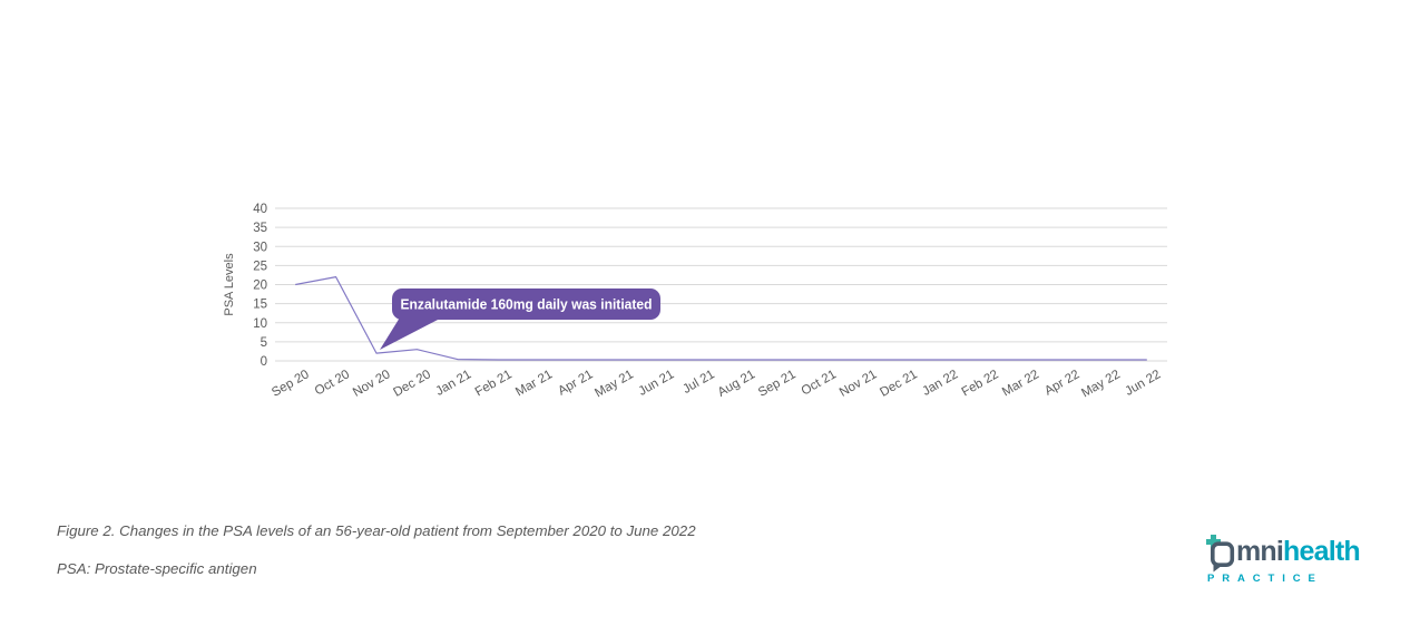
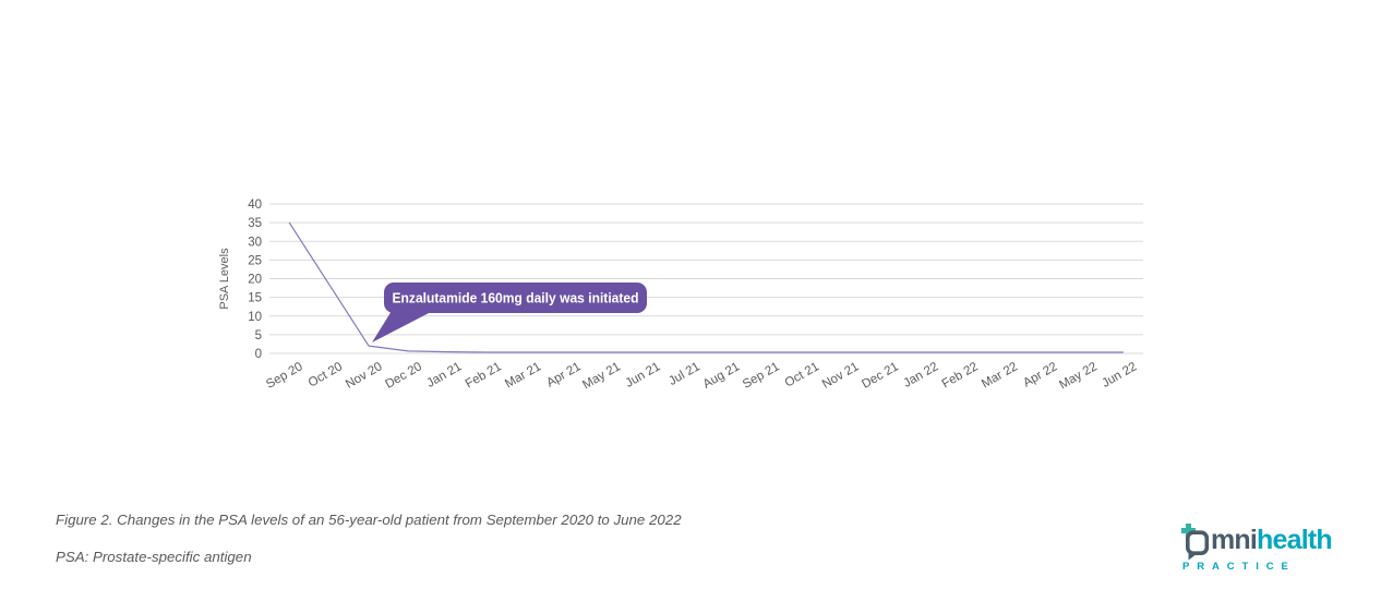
Sep 20: 20 -> 35
Oct 20: 22 -> 18
Dec 20: 3 -> 1
